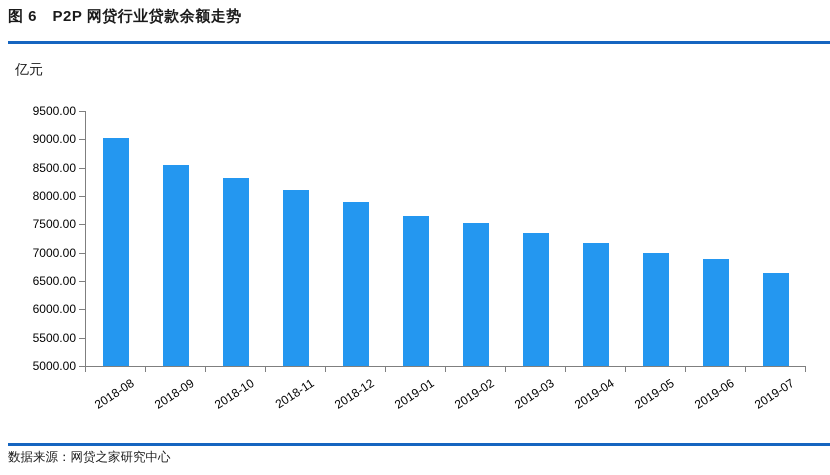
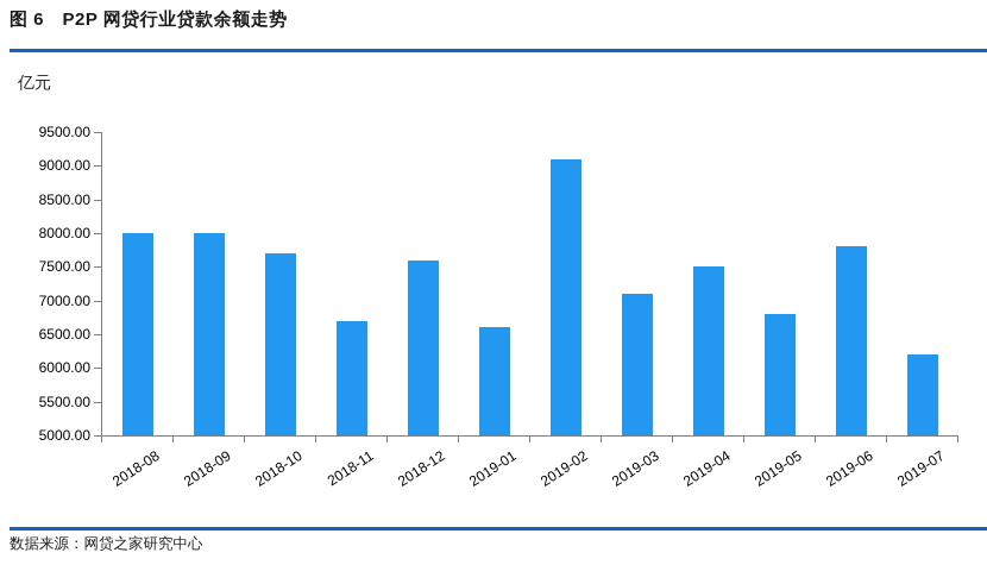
2018-08: 9000 -> 8000
2018-09: 8500 -> 8000
2018-10: 8300 -> 7700
2018-11: 8100 -> 6700
2018-12: 7900 -> 7600
2019-01: 7600 -> 6600
2019-02: 7500 -> 9100
2019-03: 7300 -> 7100
2019-04: 7200 -> 7500
2019-05: 7000 -> 6800
2019-06: 6900 -> 7800
2019-07: 6600 -> 6200
